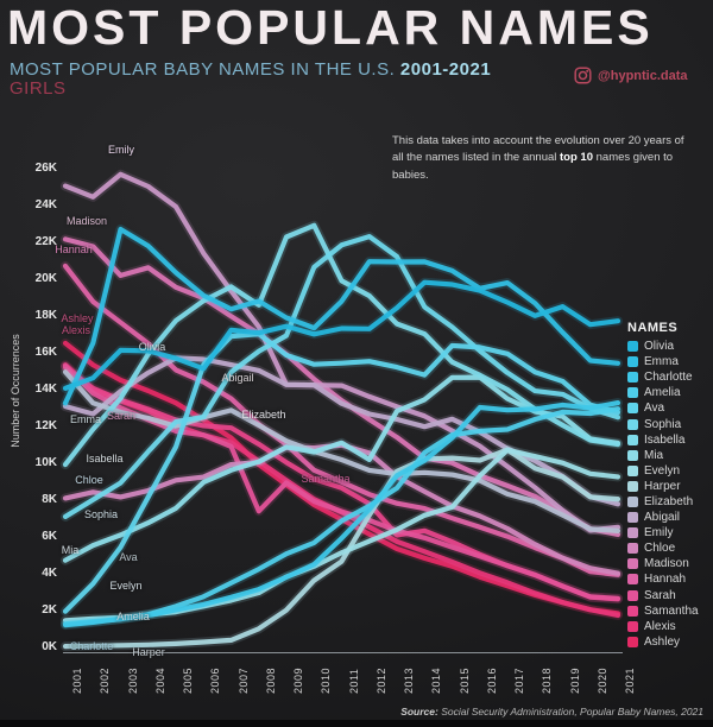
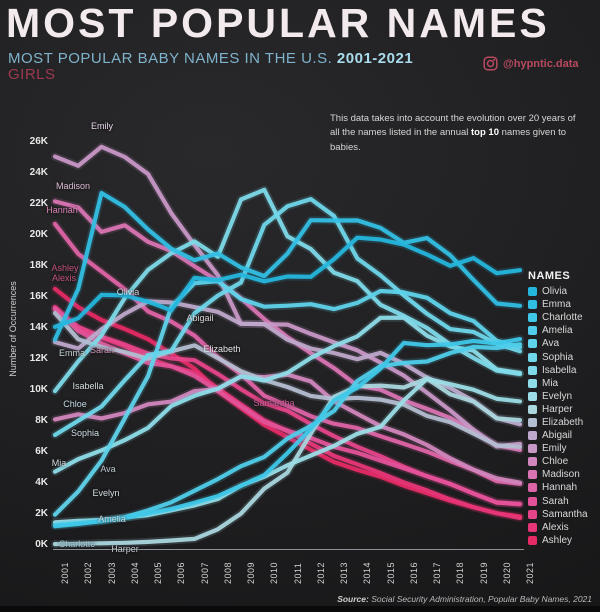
Sarah/2008: 7.4K -> 9.9K
Mia/2012: 10.2K -> 12.1K
Samantha/2013: 6.1K -> 7.0K
Ava/2014: 14.8K -> 15.6K
